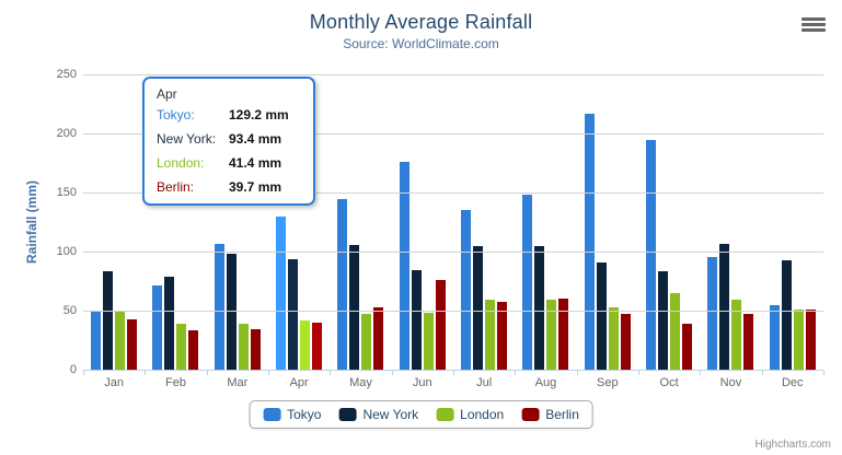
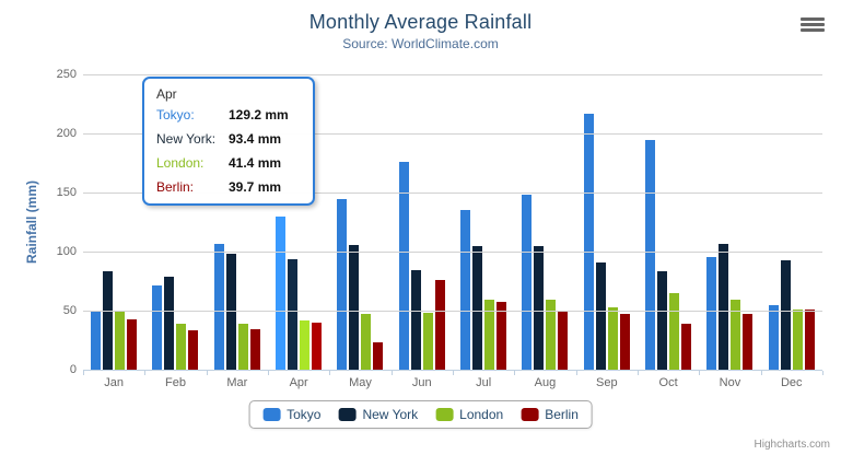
Berlin/May: 53 -> 23
Berlin/Aug: 60 -> 49
